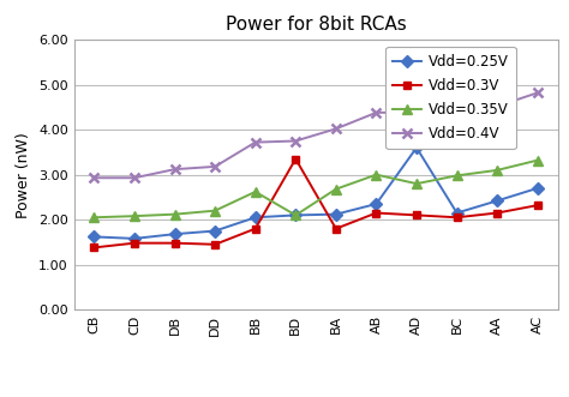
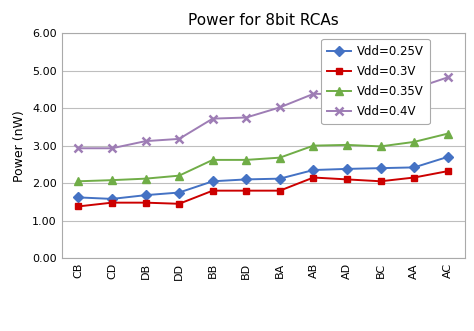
Vdd=0.3V/BD: 3.35 -> 1.80
Vdd=0.35V/BD: 2.10 -> 2.62
Vdd=0.25V/AD: 3.60 -> 2.38
Vdd=0.35V/AD: 2.80 -> 3.02
Vdd=0.25V/BC: 2.15 -> 2.40
